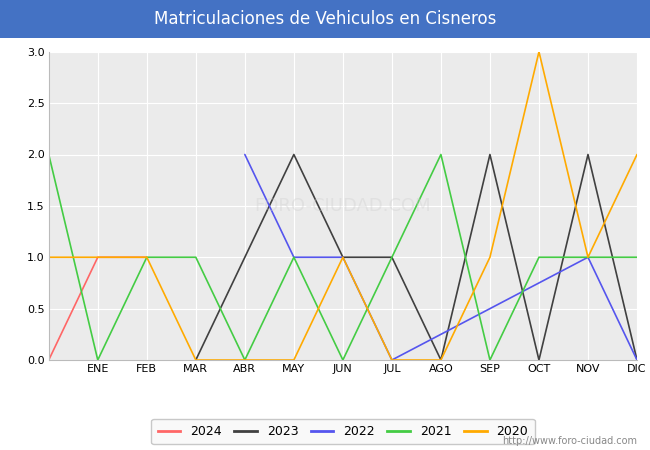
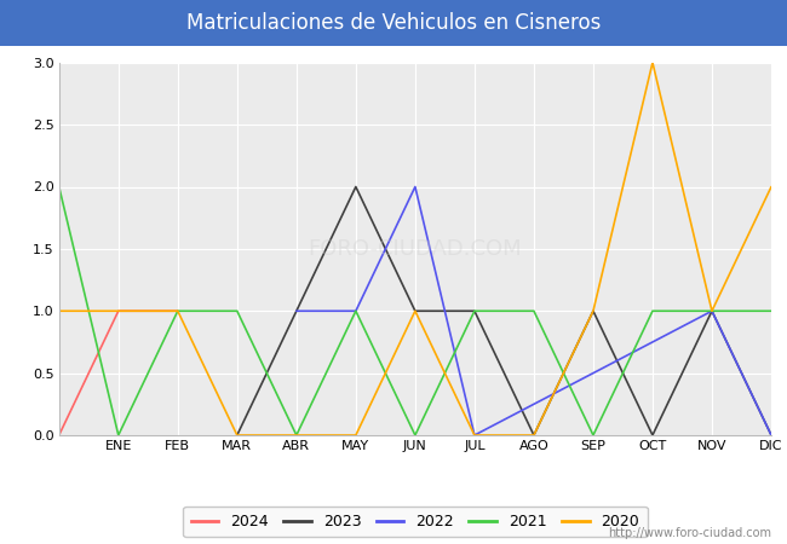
2022/ABR: 2 -> 1
2022/JUN: 1 -> 2
2021/AGO: 2 -> 1
2023/SEP: 2 -> 1
2023/NOV: 2 -> 1
